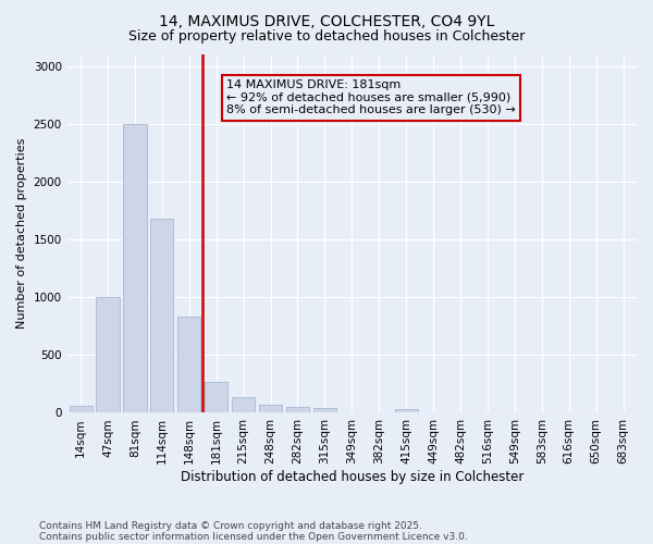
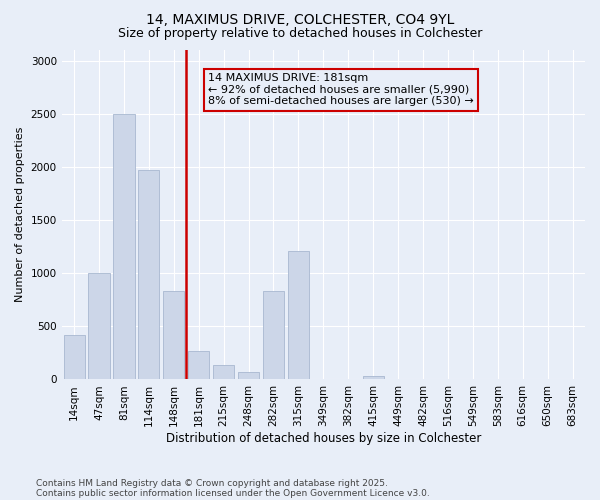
14sqm: 60 -> 420
114sqm: 1680 -> 1970
282sqm: 60 -> 830
315sqm: 40 -> 1210
